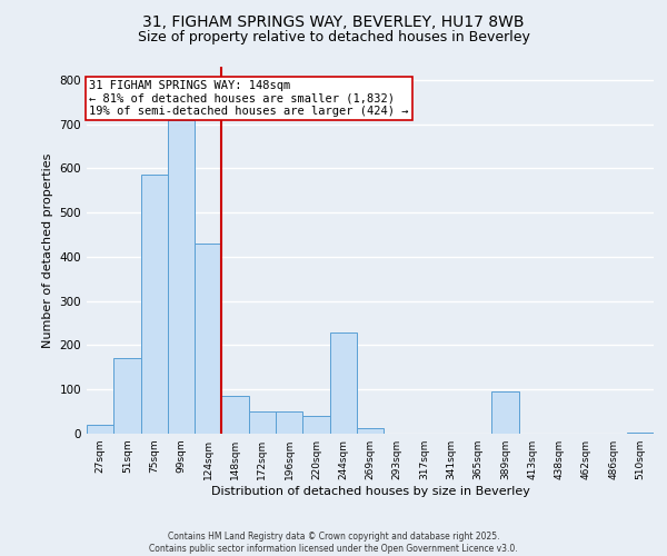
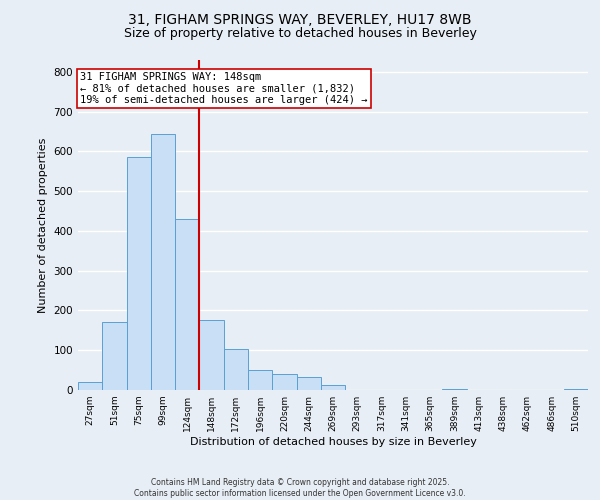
99sqm: 710 -> 645
148sqm: 85 -> 175
172sqm: 50 -> 102
244sqm: 230 -> 33
389sqm: 95 -> 2
